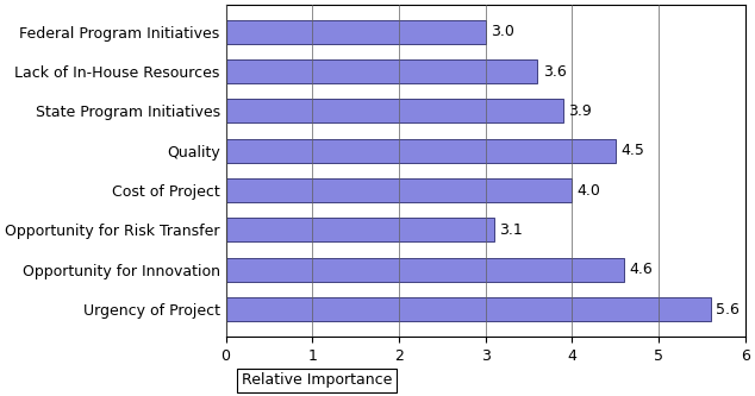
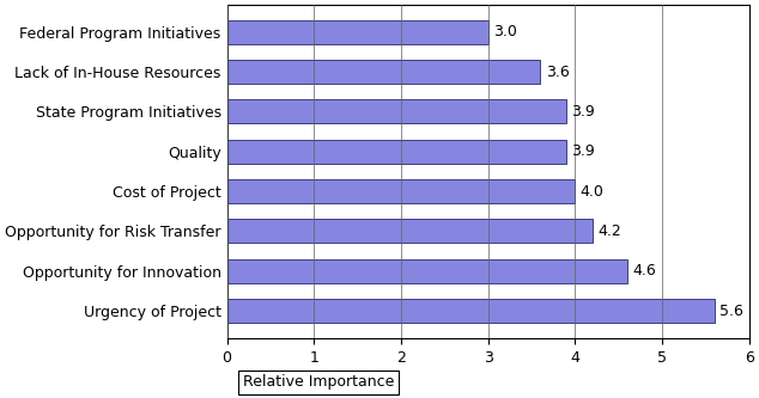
Quality: 4.5 -> 3.9
Opportunity for Risk Transfer: 3.1 -> 4.2
